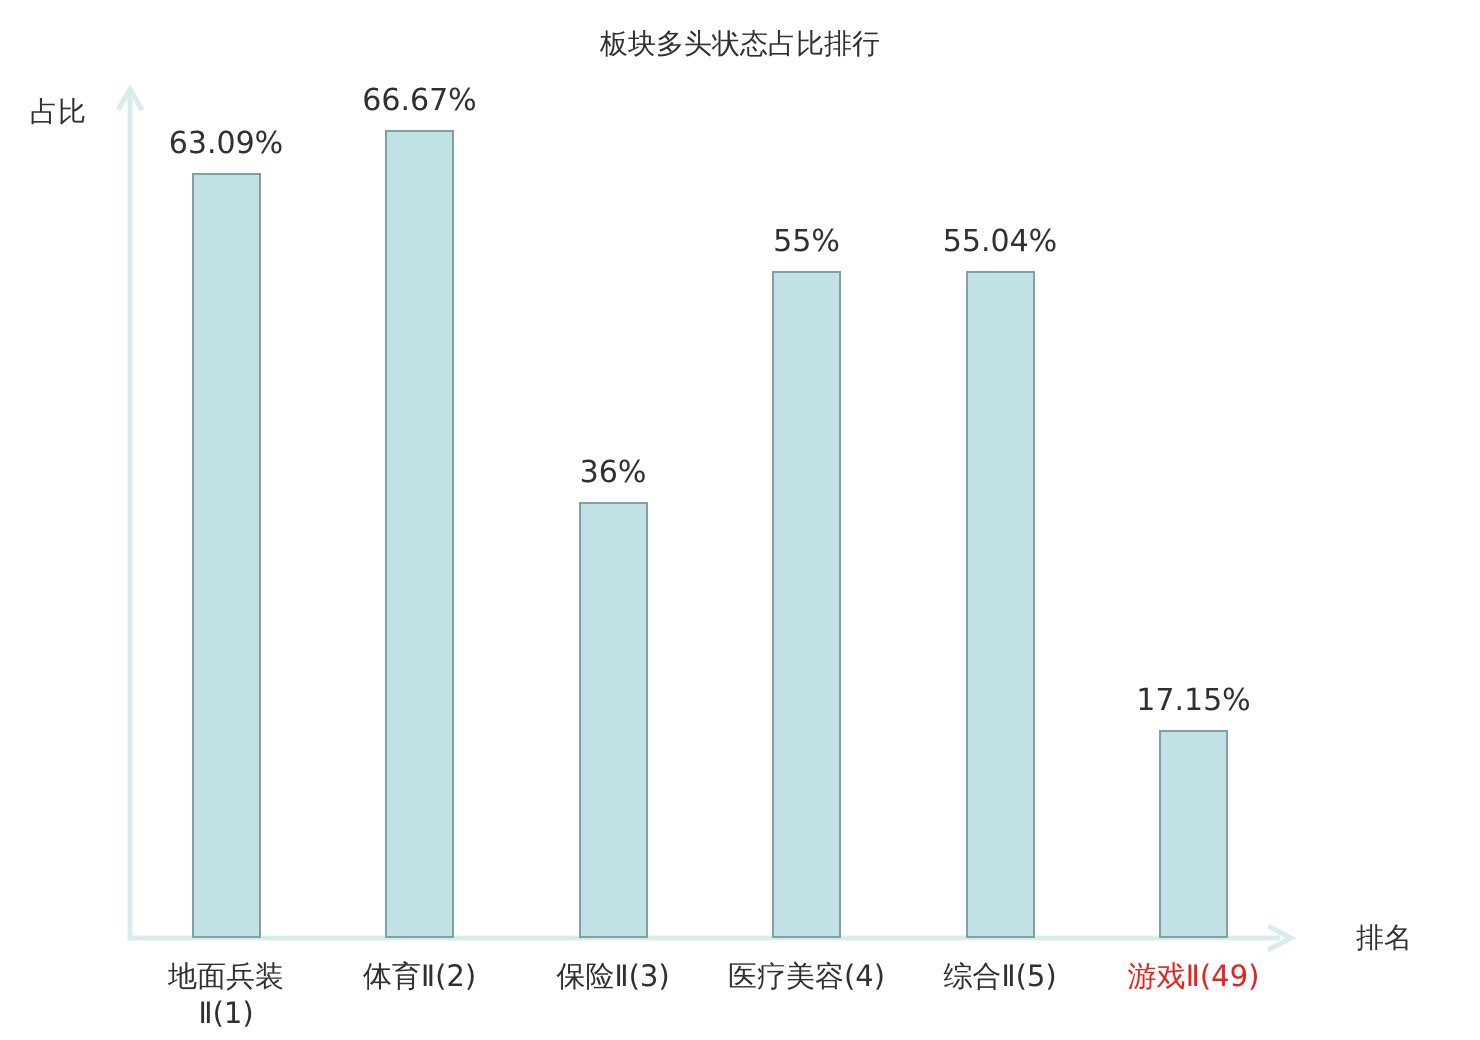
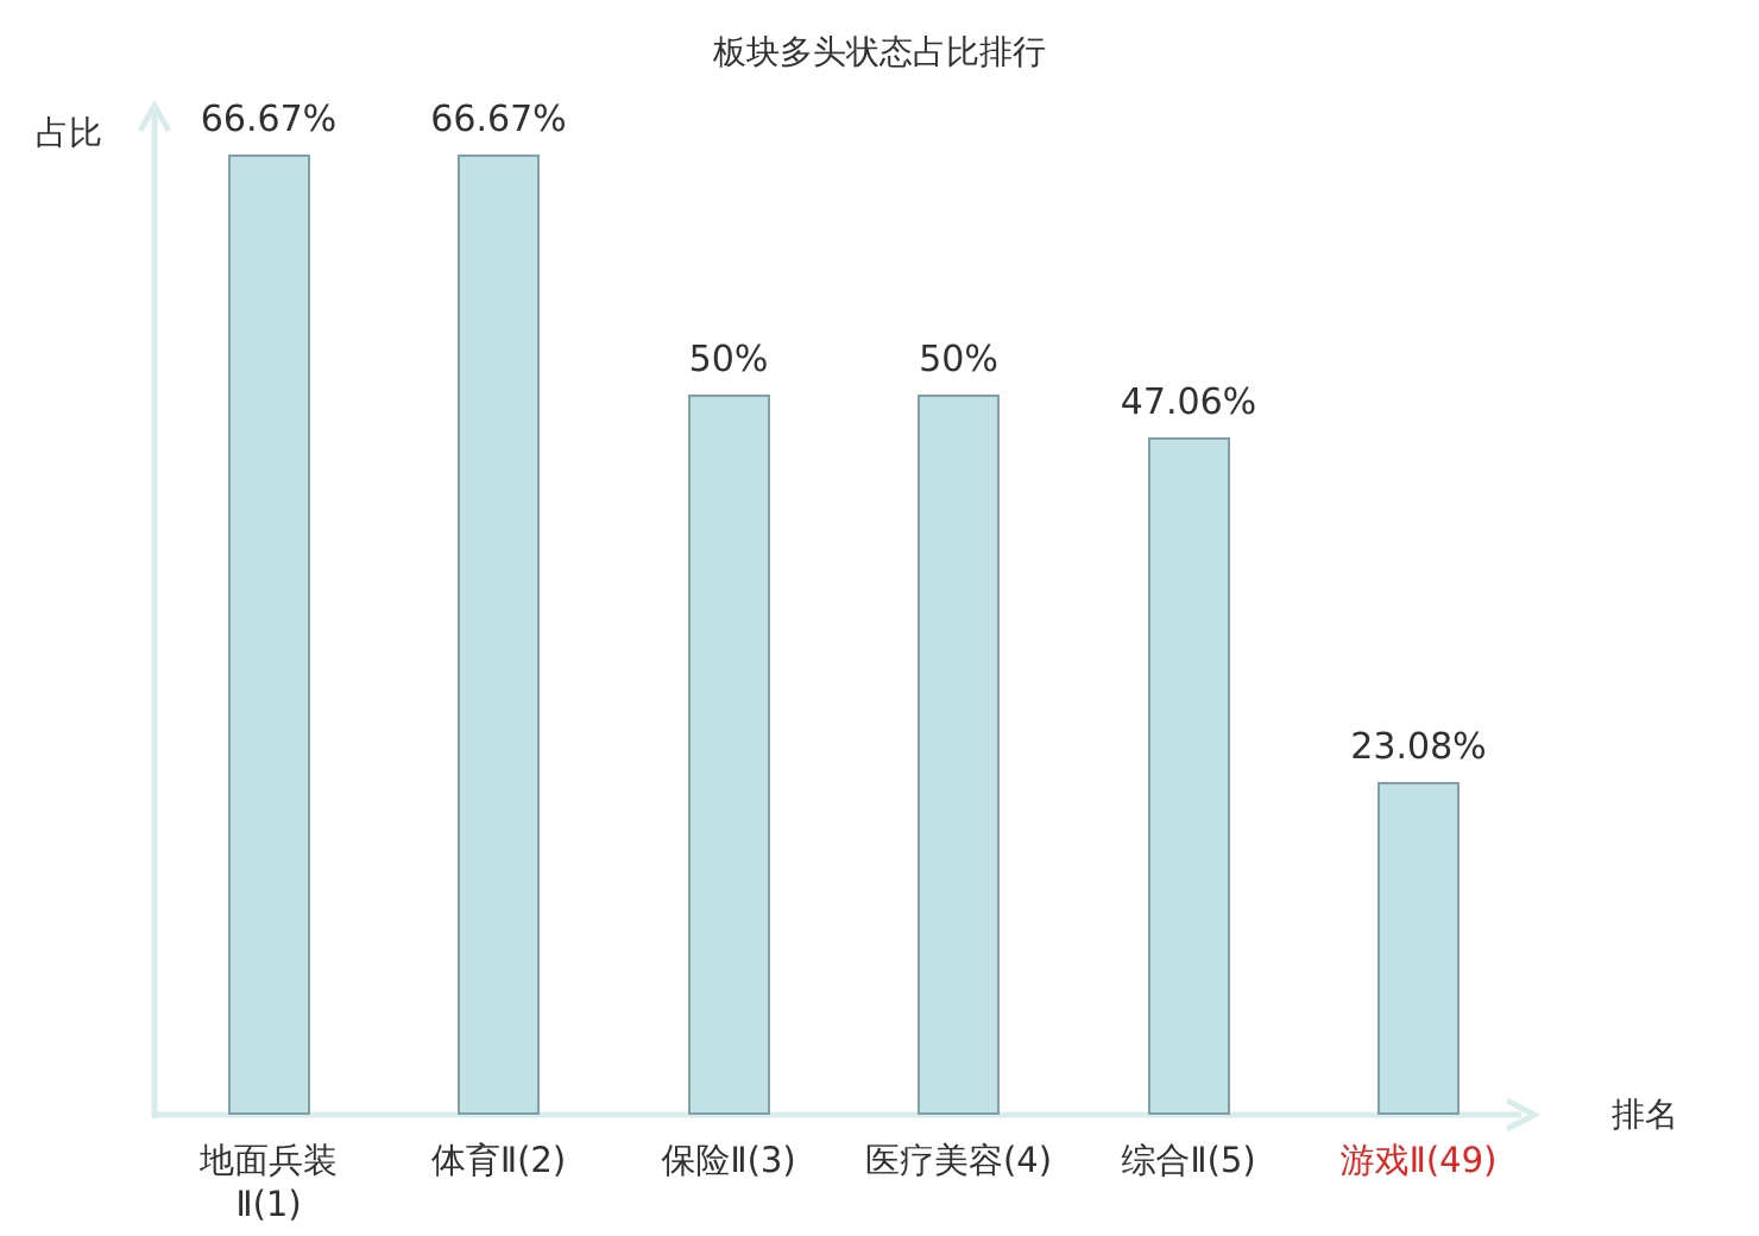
地面兵装 Ⅱ(1): 63.09% -> 66.67%
保险Ⅱ(3): 36% -> 50%
医疗美容(4): 55% -> 50%
综合Ⅱ(5): 55.04% -> 47.06%
游戏Ⅱ(49): 17.15% -> 23.08%
